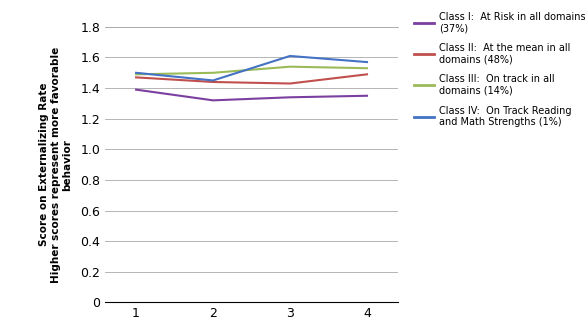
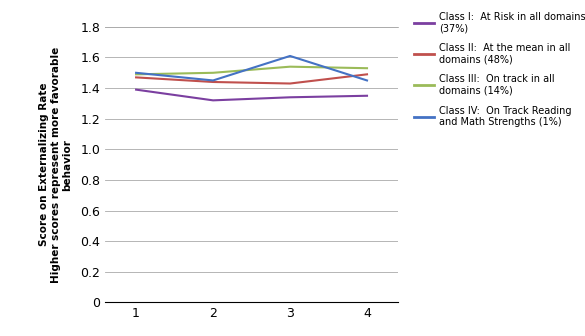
Class IV: On Track Reading and Math Strengths (1%)/4: 1.57 -> 1.45
